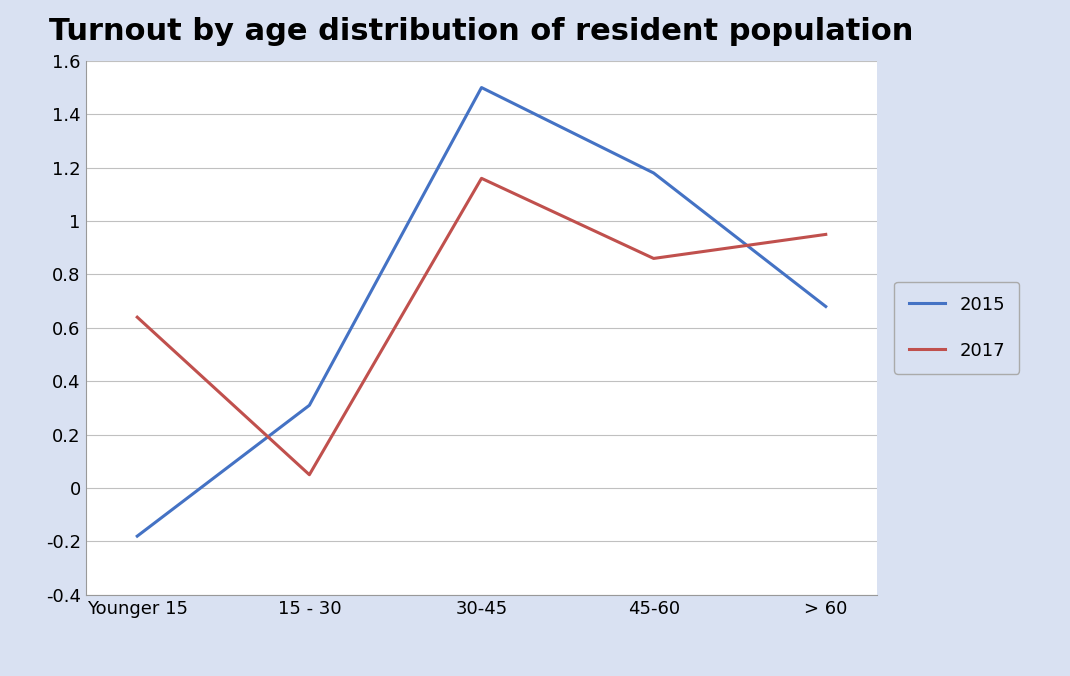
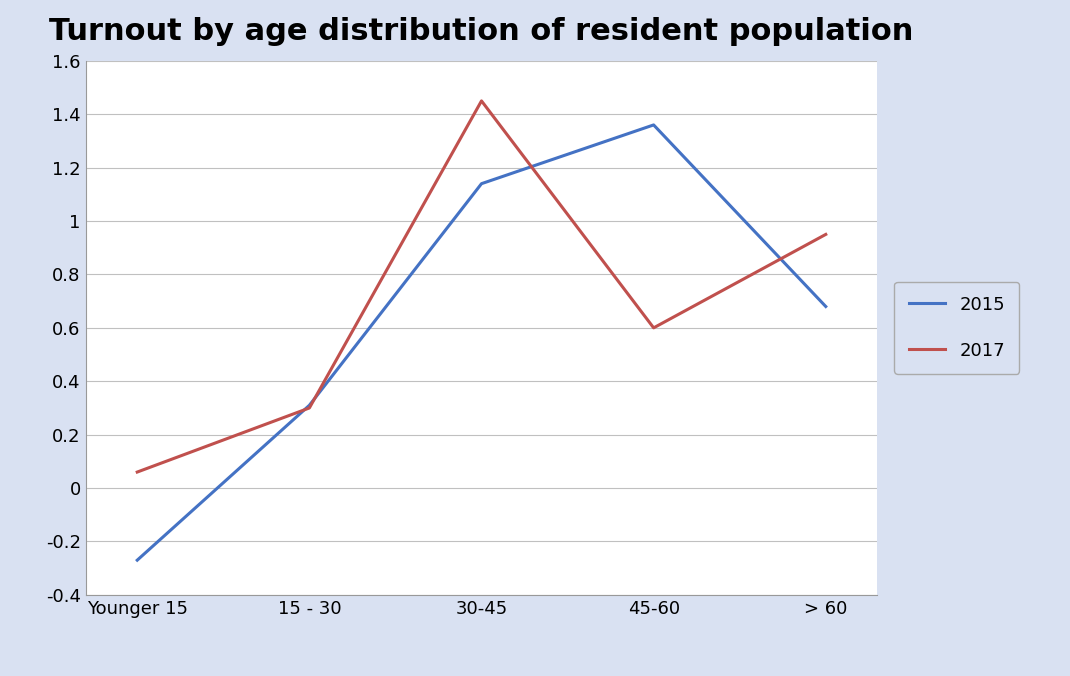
2015/Younger 15: -0.18 -> -0.27
2017/Younger 15: 0.64 -> 0.06
2017/15 - 30: 0.05 -> 0.30
2015/30-45: 1.50 -> 1.14
2017/30-45: 1.16 -> 1.45
2015/45-60: 1.18 -> 1.36
2017/45-60: 0.86 -> 0.60
